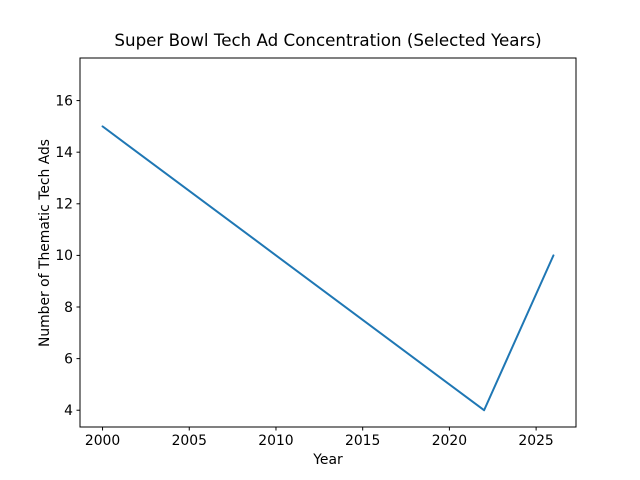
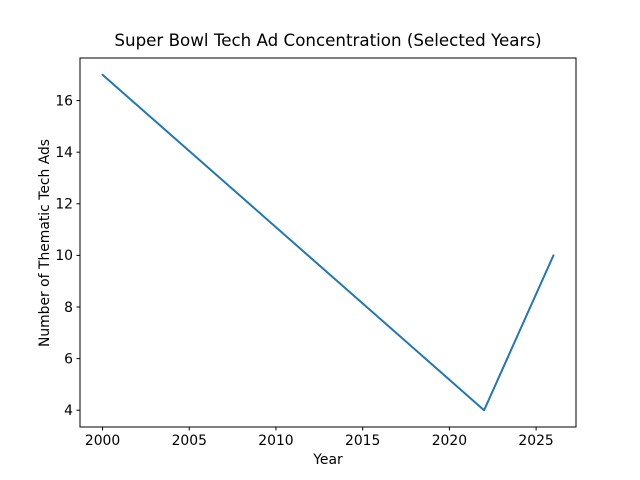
2000: 15 -> 17
